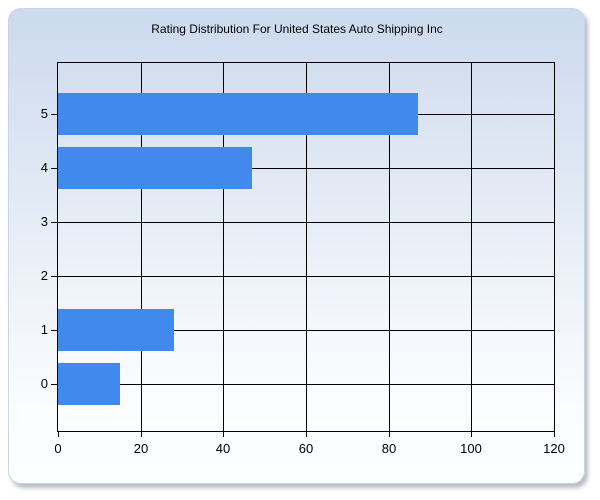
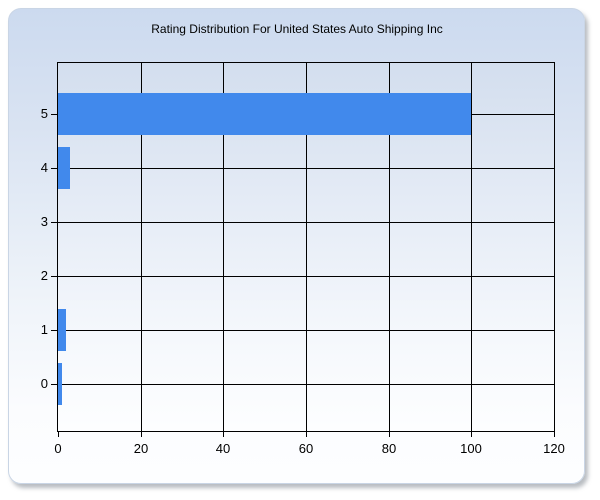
5: 87 -> 100
4: 47 -> 3
1: 28 -> 2
0: 15 -> 1
